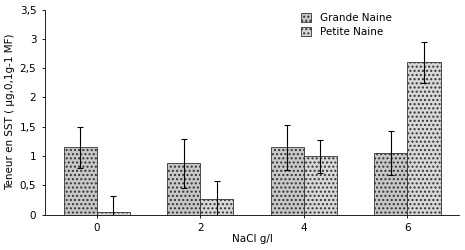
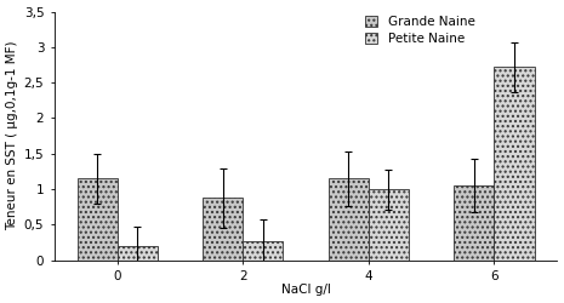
Petite Naine/0: 0,05 -> 0,20
Petite Naine/6: 2,60 -> 2,72
